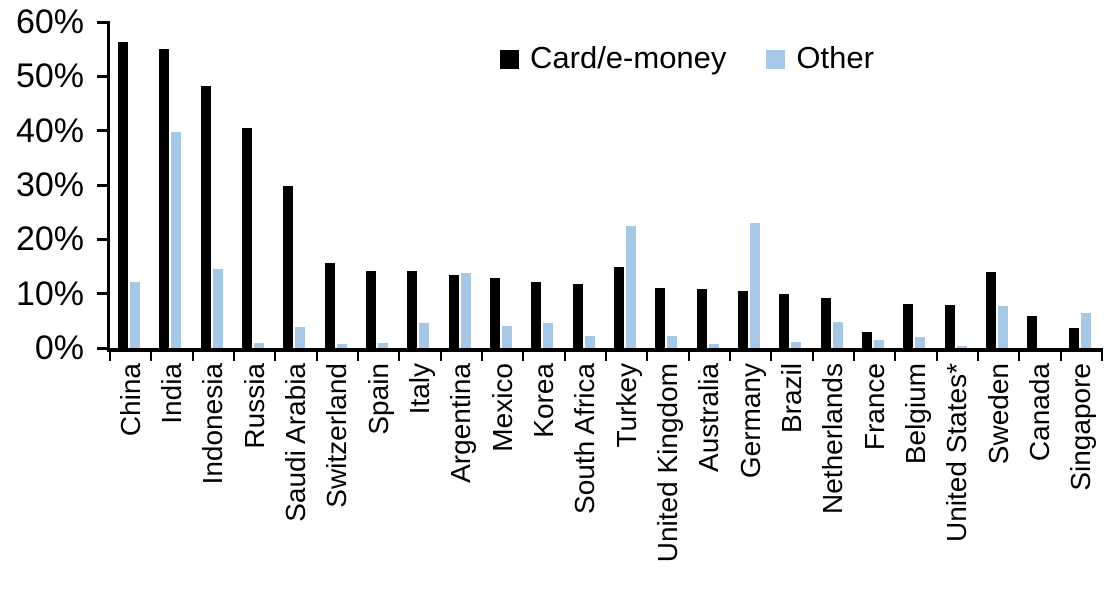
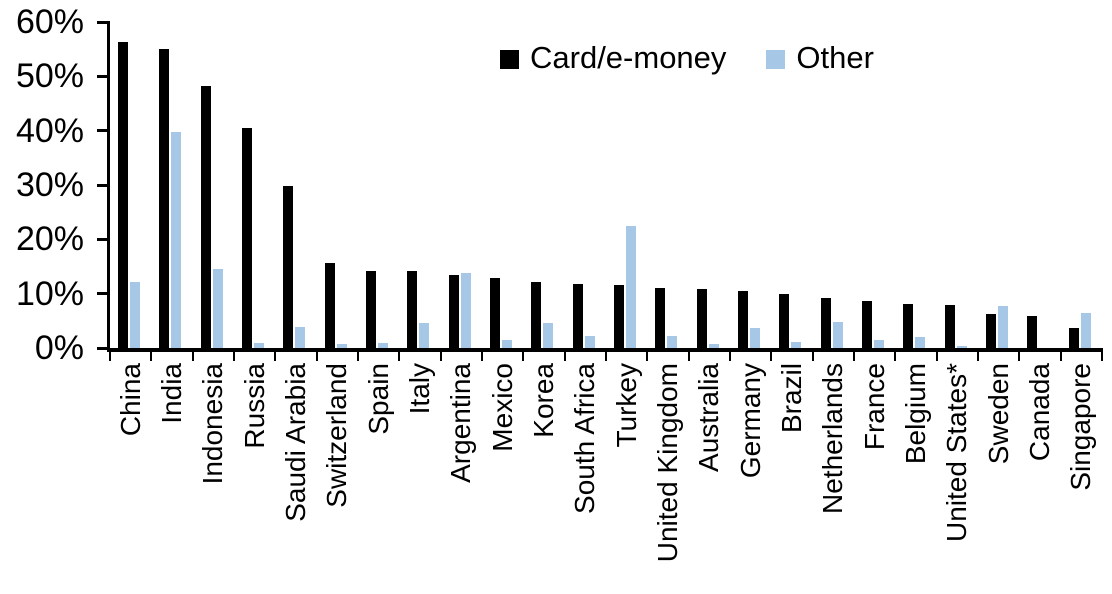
Other/Mexico: 4% -> 1%
Card/e-money/Turkey: 15% -> 12%
Other/Germany: 23% -> 4%
Card/e-money/France: 3% -> 9%
Card/e-money/Sweden: 14% -> 6%
